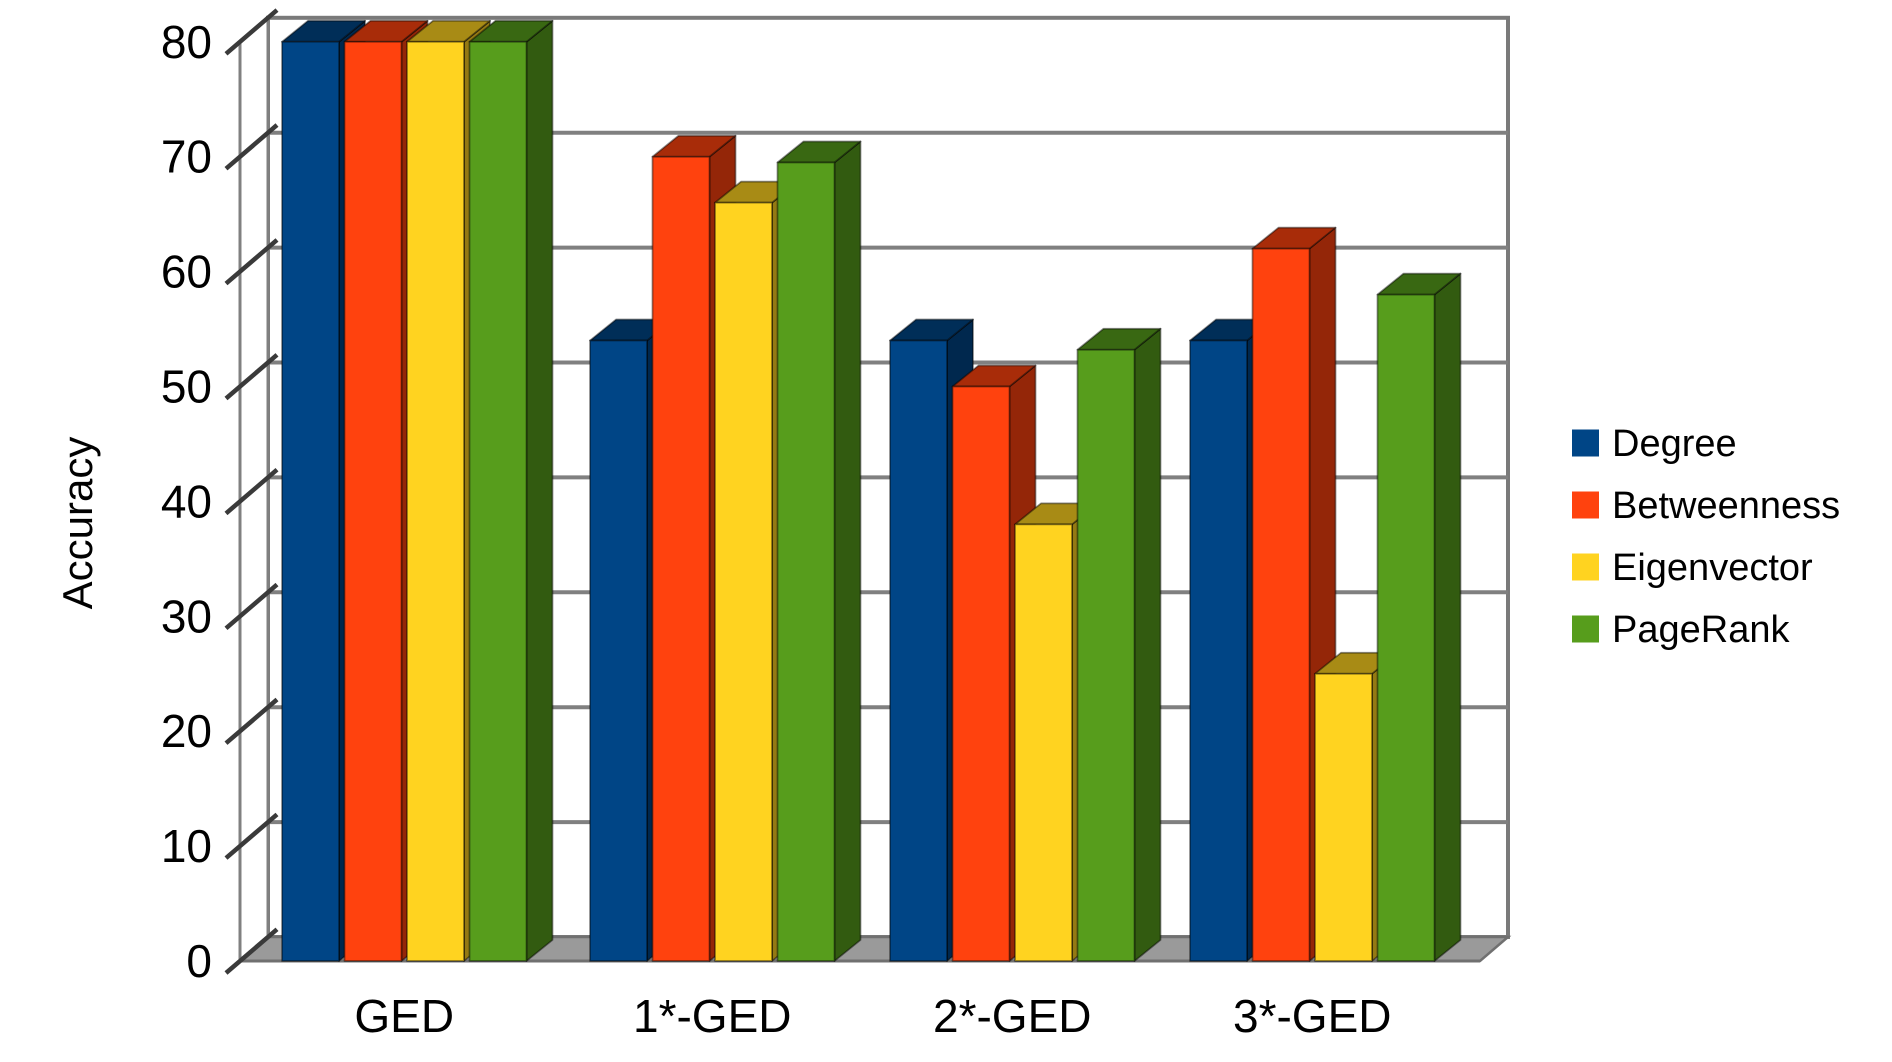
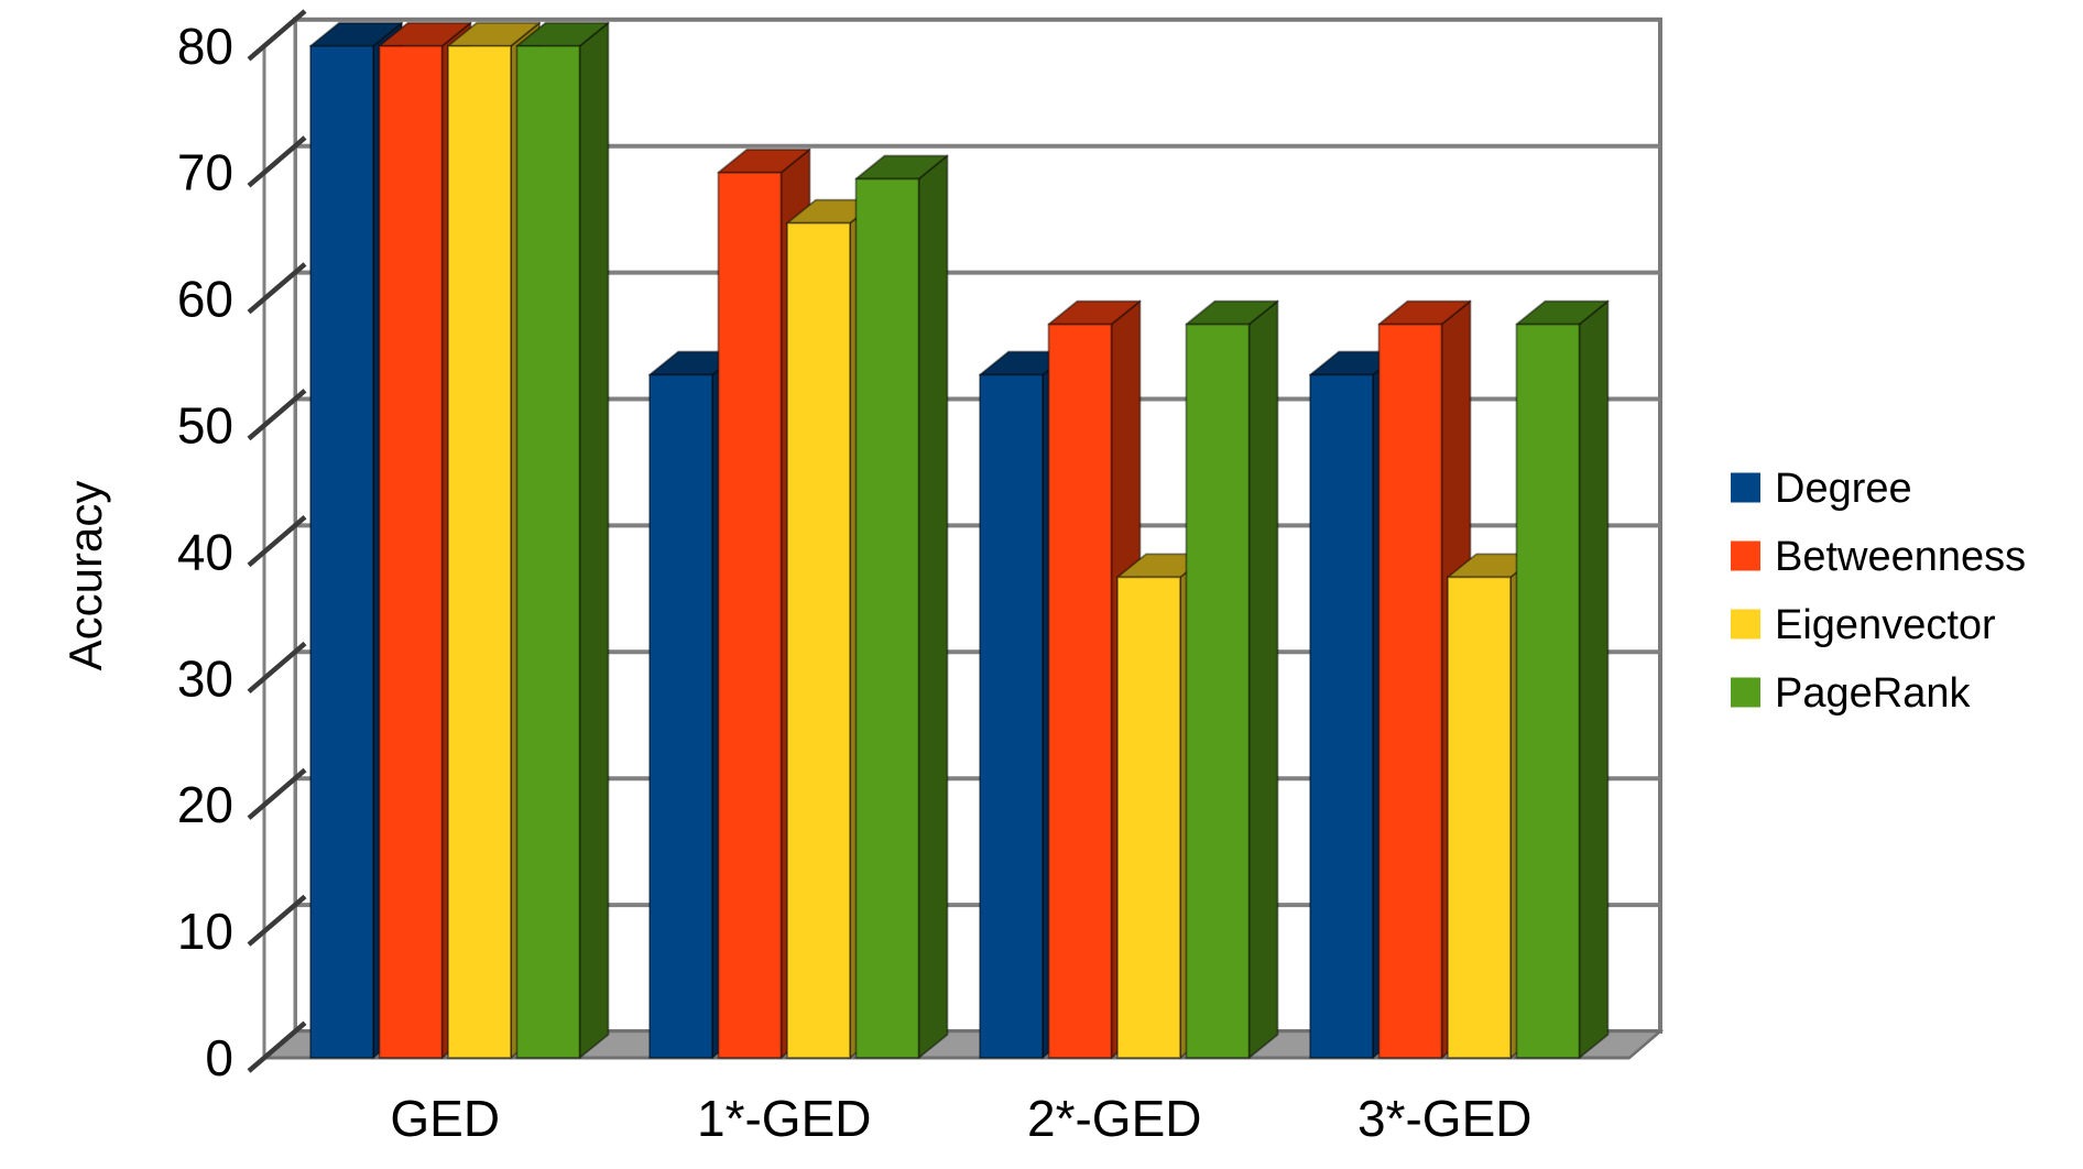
Betweenness/2*-GED: 50 -> 58
PageRank/2*-GED: 53.2 -> 58.0
Betweenness/3*-GED: 62 -> 58
Eigenvector/3*-GED: 25 -> 38
